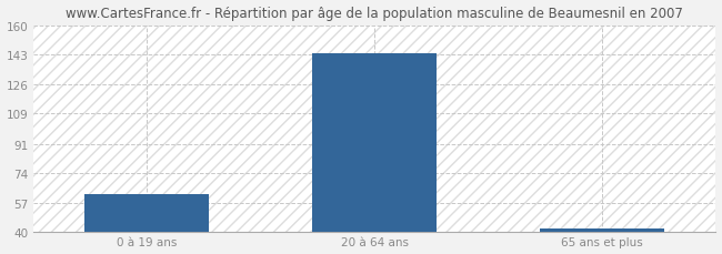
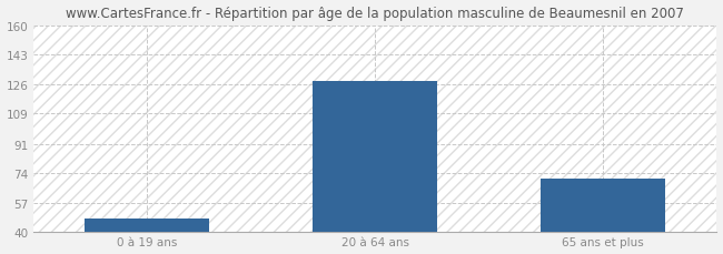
0 à 19 ans: 62 -> 48
20 à 64 ans: 144 -> 128
65 ans et plus: 42 -> 71
